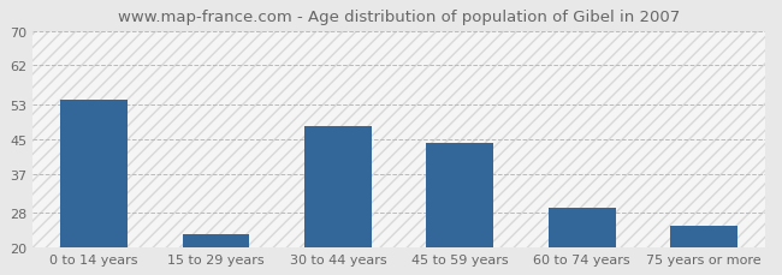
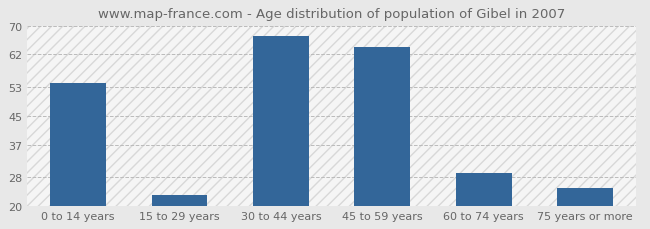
30 to 44 years: 48 -> 67
45 to 59 years: 44 -> 64
